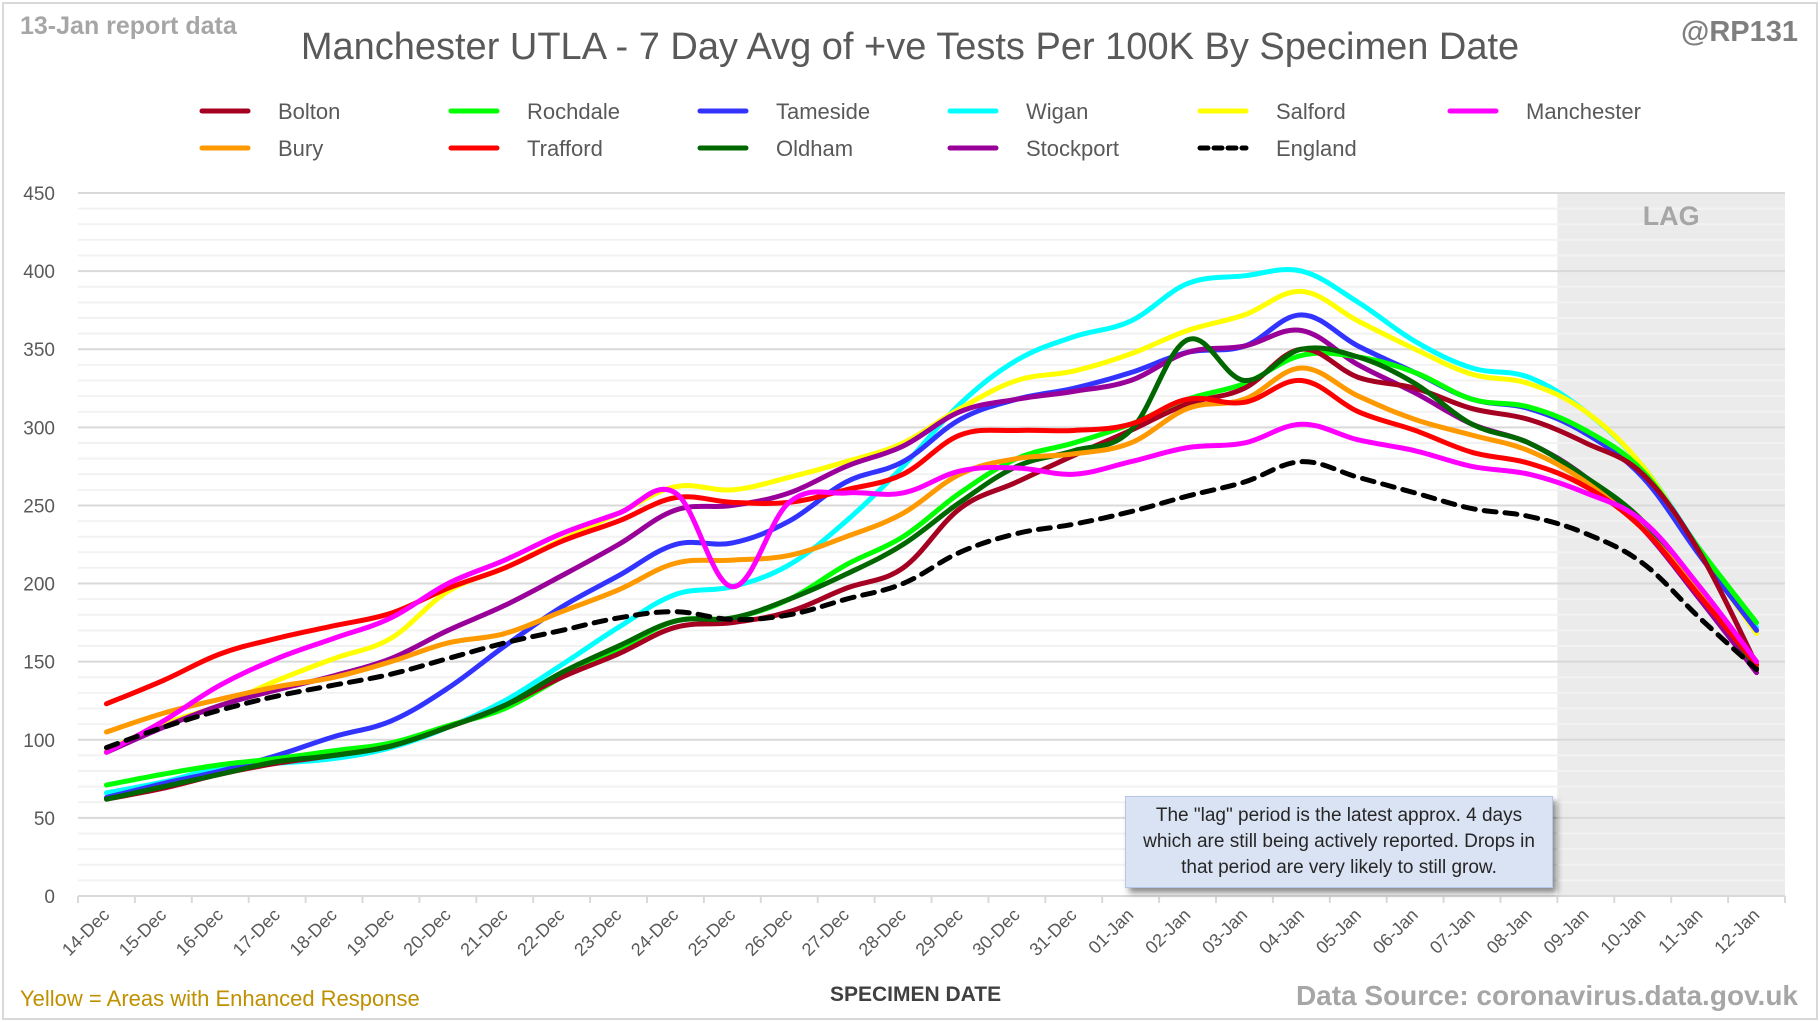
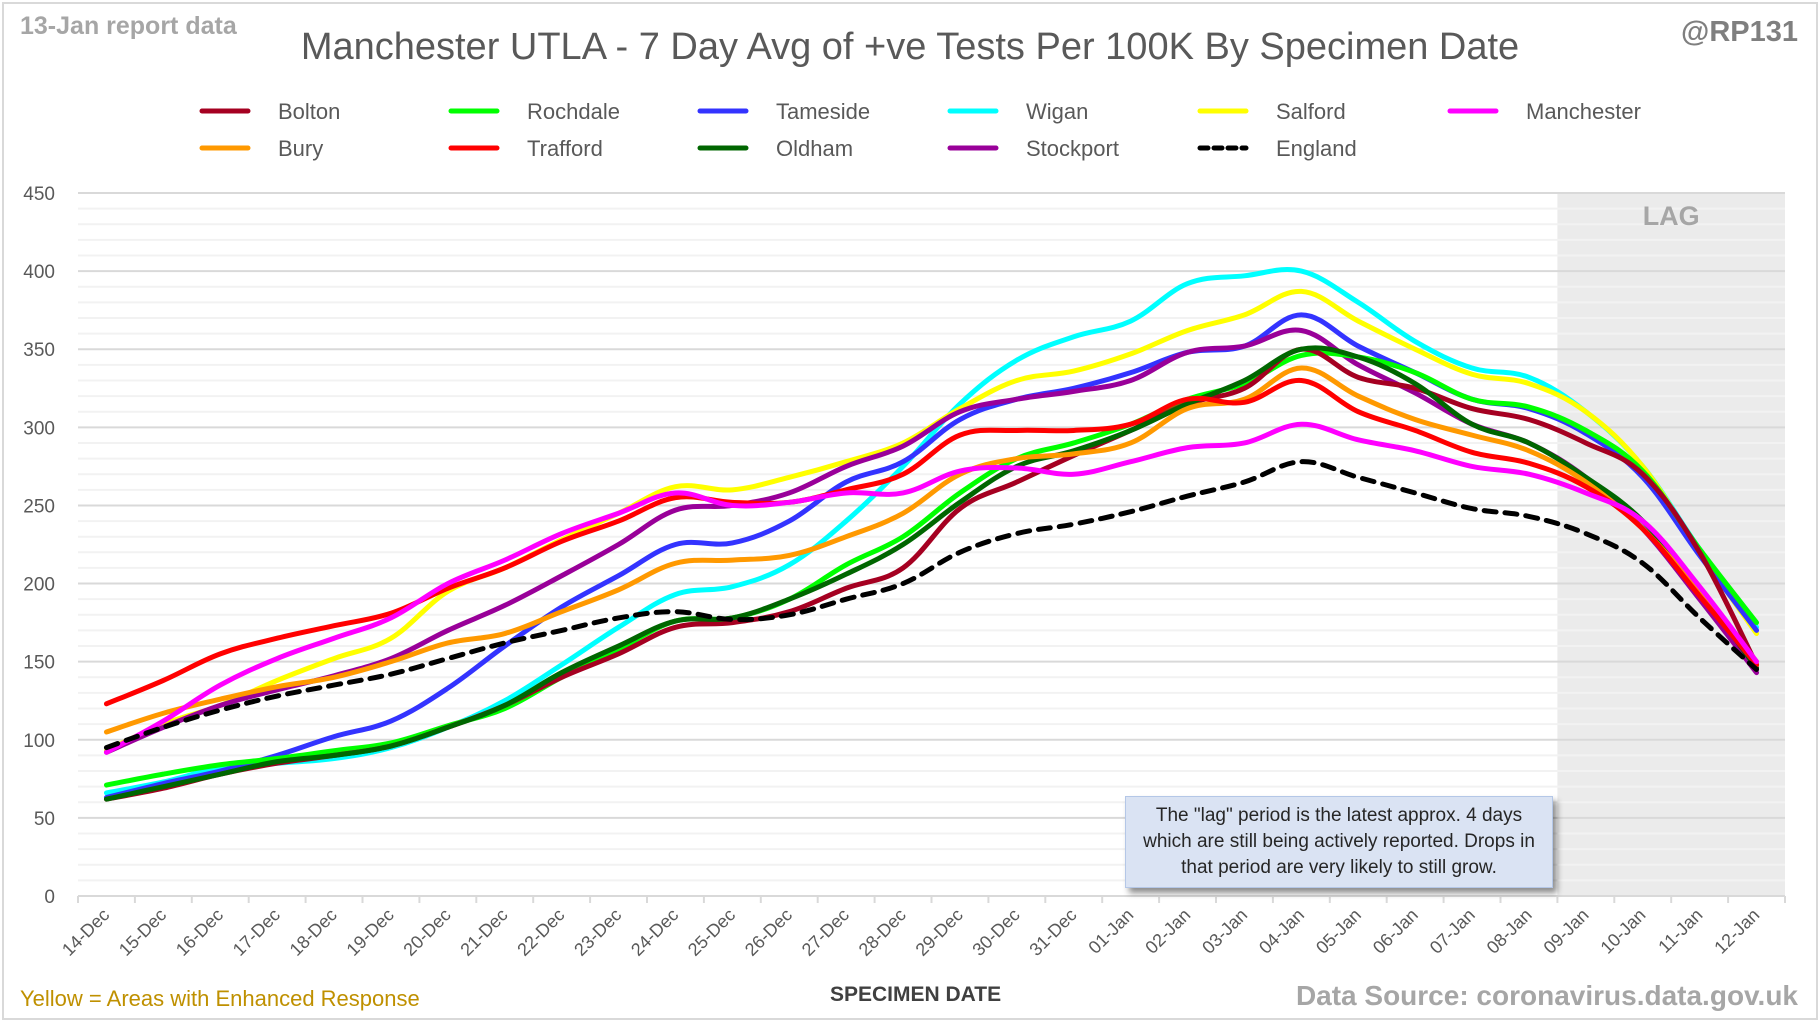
Manchester/25-Dec: 198 -> 250
Oldham/02-Jan: 356 -> 315
